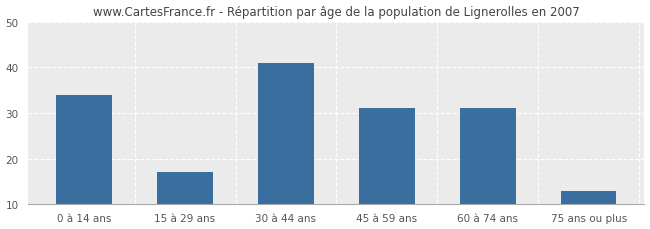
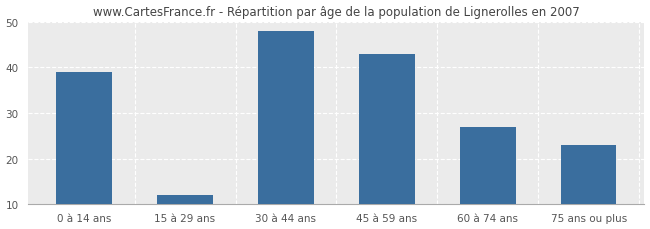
0 à 14 ans: 34 -> 39
15 à 29 ans: 17 -> 12
30 à 44 ans: 41 -> 48
45 à 59 ans: 31 -> 43
60 à 74 ans: 31 -> 27
75 ans ou plus: 13 -> 23
